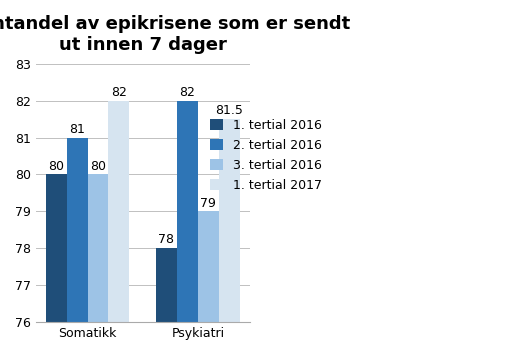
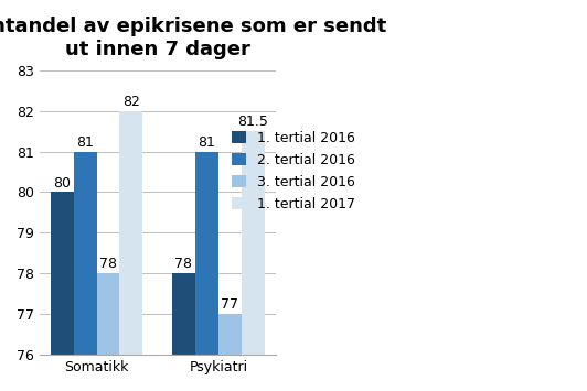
3. tertial 2016/Somatikk: 80 -> 78
2. tertial 2016/Psykiatri: 82 -> 81
3. tertial 2016/Psykiatri: 79 -> 77
